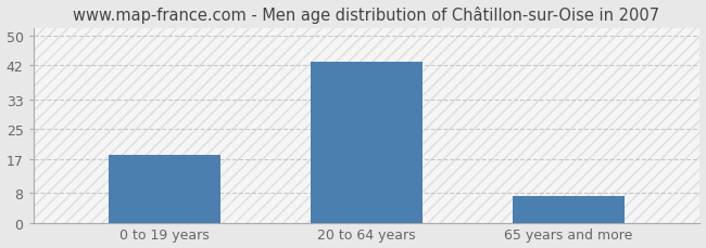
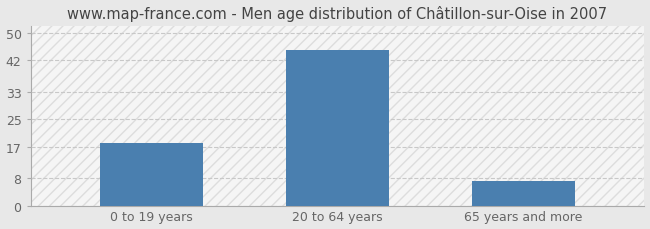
20 to 64 years: 43 -> 45
